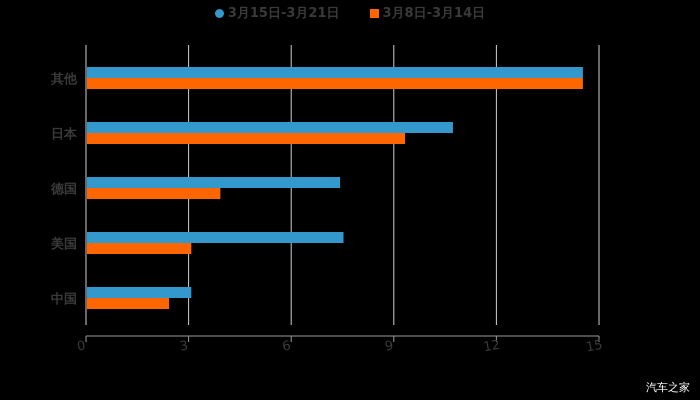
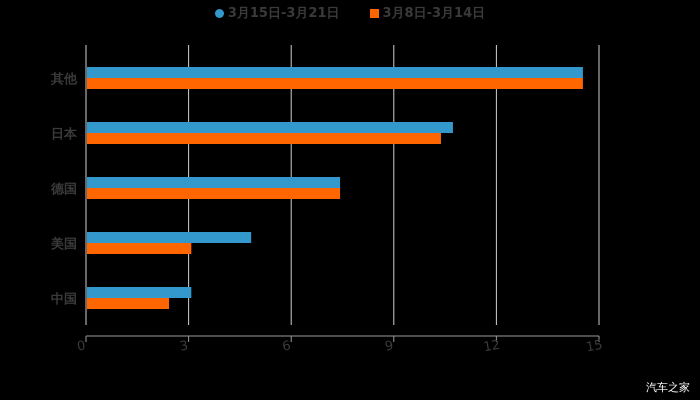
3月8日-3月14日/日本: 9.3 -> 10.3
3月8日-3月14日/德国: 3.9 -> 7.4
3月15日-3月21日/美国: 7.5 -> 4.8
